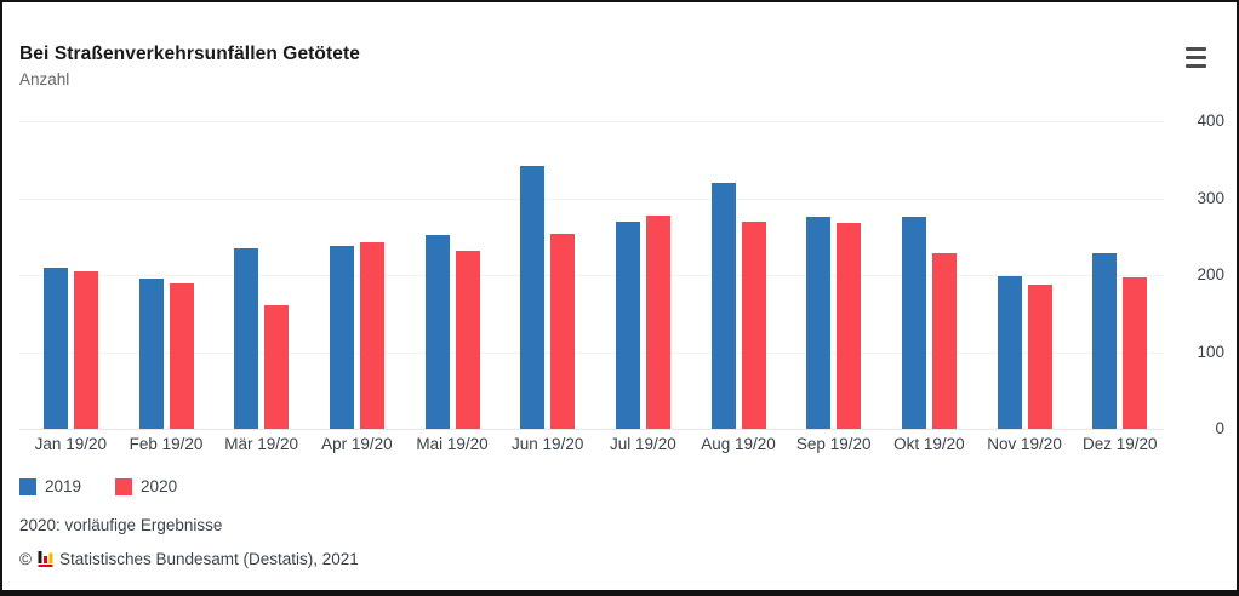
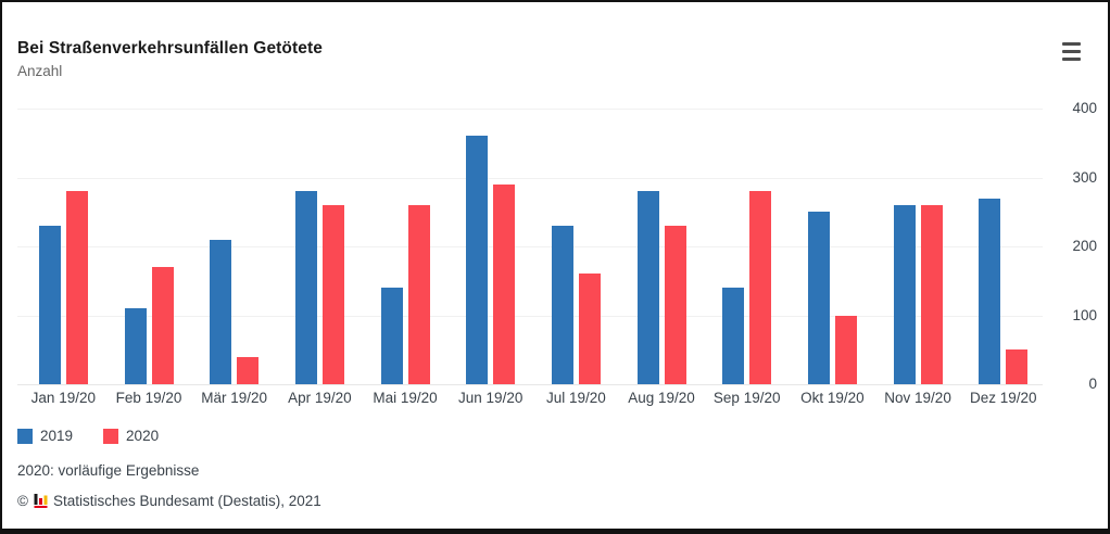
2019/Jan 19/20: 210 -> 230
2020/Jan 19/20: 200 -> 280
2019/Feb 19/20: 200 -> 110
2020/Feb 19/20: 190 -> 170
2019/Mär 19/20: 230 -> 210
2020/Mär 19/20: 160 -> 40
2019/Apr 19/20: 240 -> 280
2020/Apr 19/20: 240 -> 260
2019/Mai 19/20: 250 -> 140
2020/Mai 19/20: 230 -> 260
2019/Jun 19/20: 340 -> 360
2020/Jun 19/20: 250 -> 290
2019/Jul 19/20: 270 -> 230
2020/Jul 19/20: 280 -> 160
2019/Aug 19/20: 320 -> 280
2020/Aug 19/20: 270 -> 230
2019/Sep 19/20: 280 -> 140
2020/Sep 19/20: 270 -> 280
2019/Okt 19/20: 280 -> 250
2020/Okt 19/20: 230 -> 100
2019/Nov 19/20: 200 -> 260
2020/Nov 19/20: 190 -> 260
2019/Dez 19/20: 230 -> 270
2020/Dez 19/20: 200 -> 50
